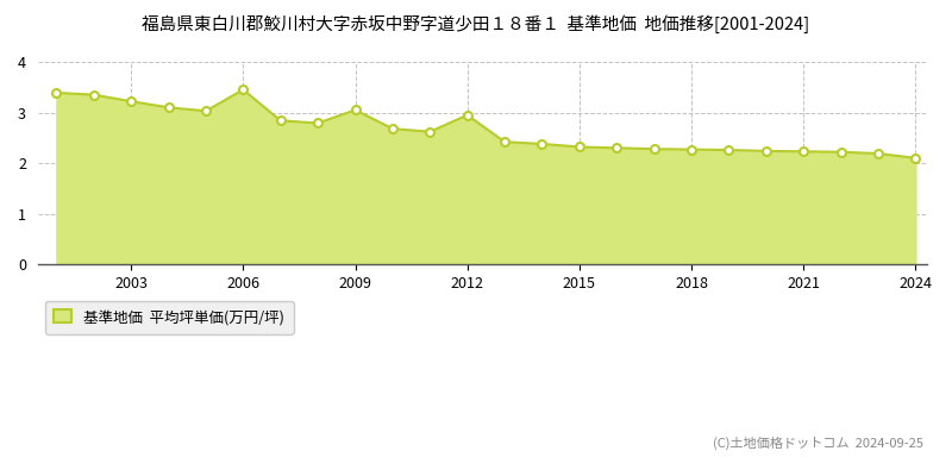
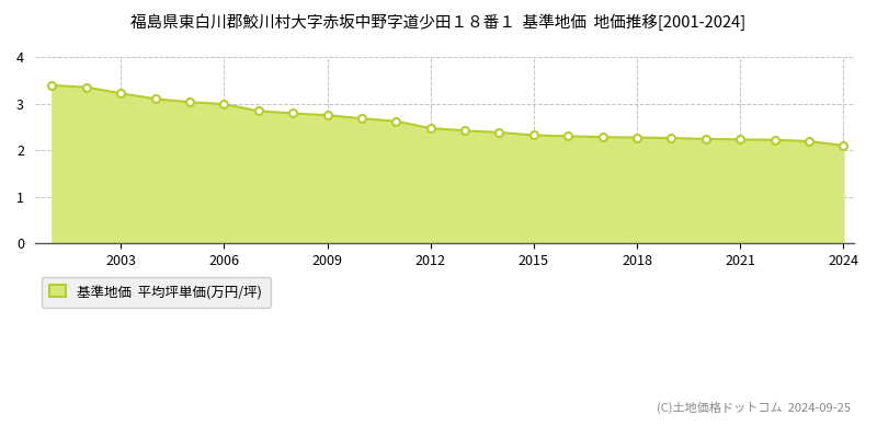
2006: 3.45 -> 2.99
2009: 3.05 -> 2.75
2012: 2.95 -> 2.47
